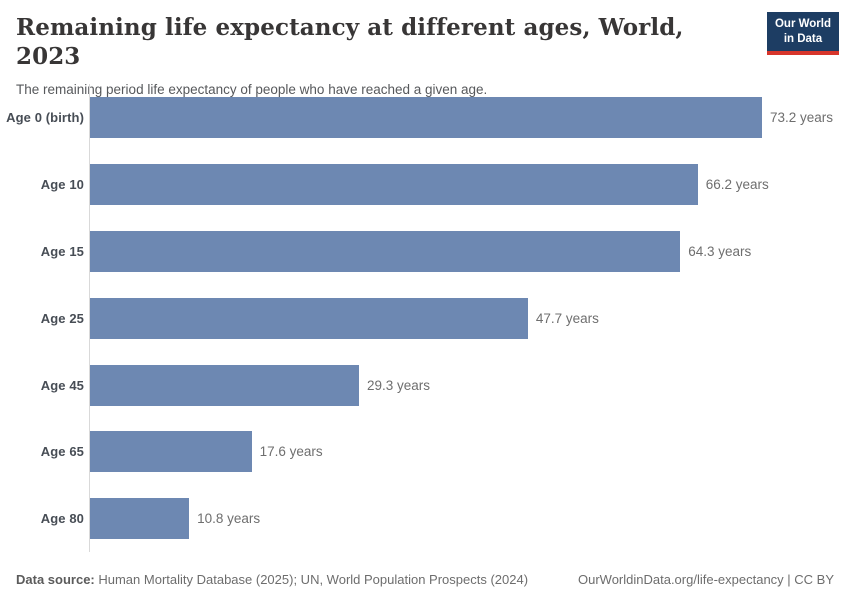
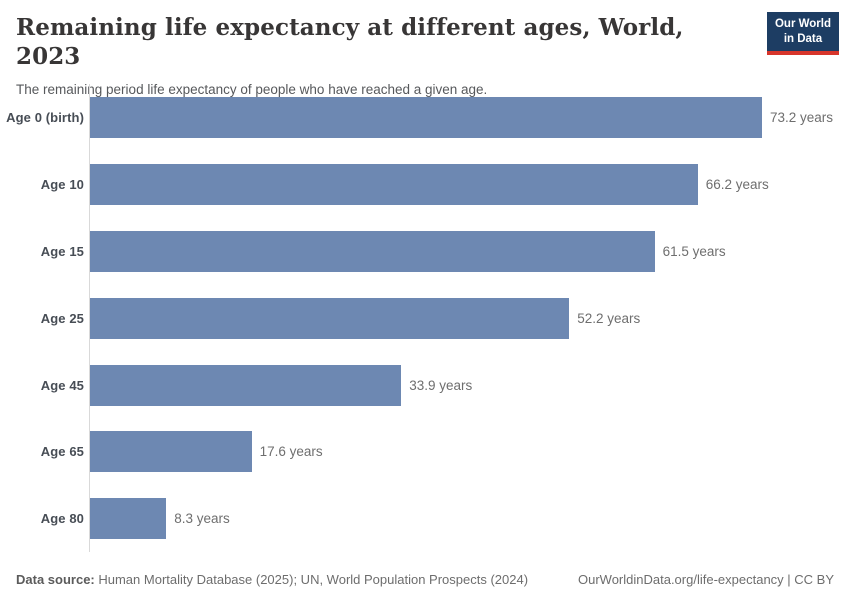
Age 15: 64.3 -> 61.5
Age 25: 47.7 -> 52.2
Age 45: 29.3 -> 33.9
Age 80: 10.8 -> 8.3
